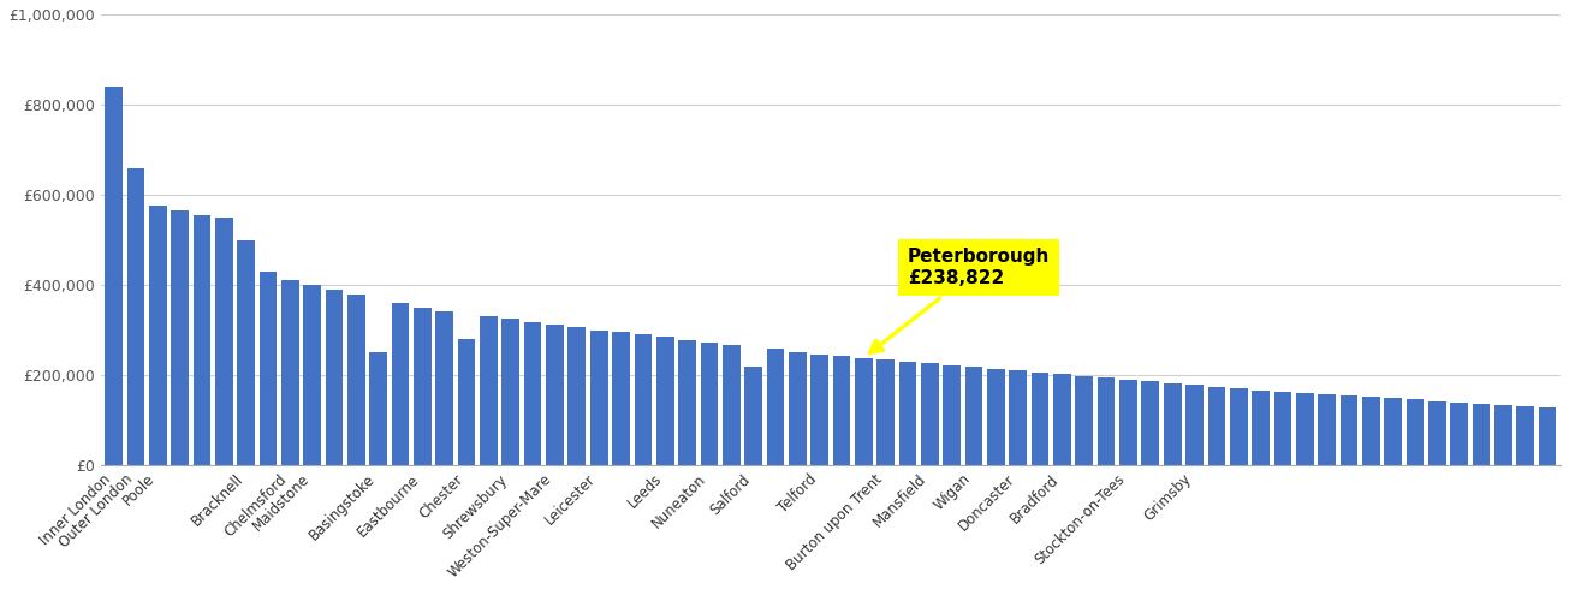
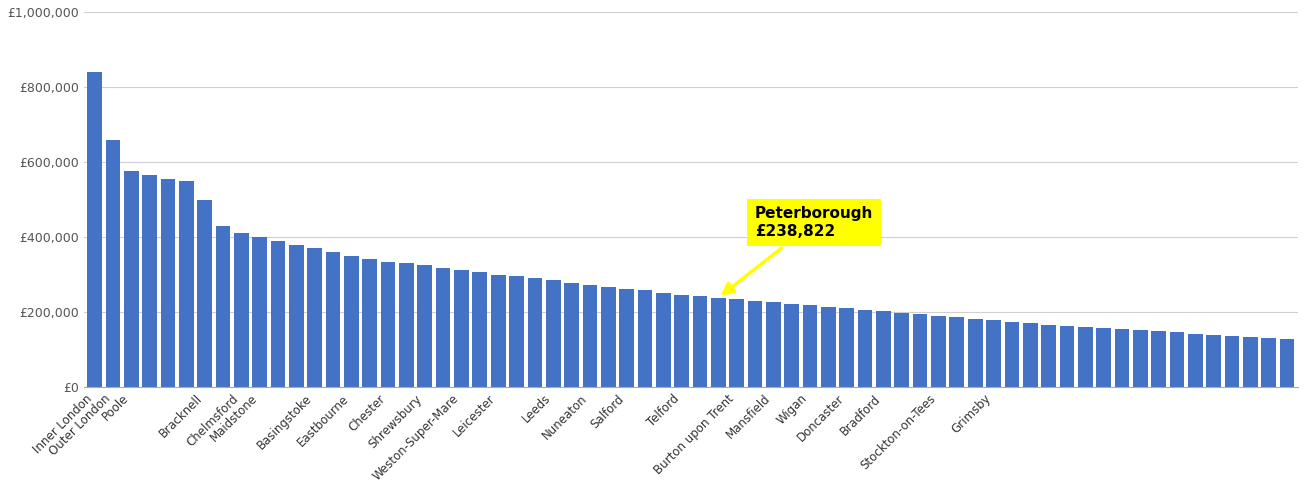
Basingstoke: £250,000 -> £370,000
Chester: £280,000 -> £335,000
Salford: £220,000 -> £263,000
